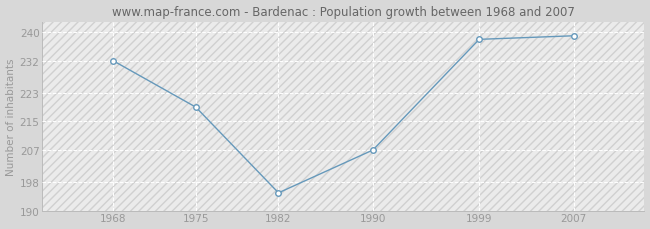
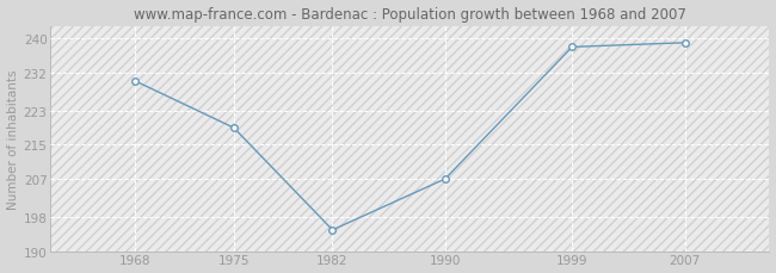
1968: 232 -> 230
